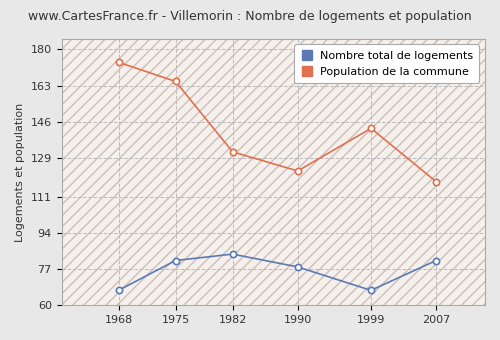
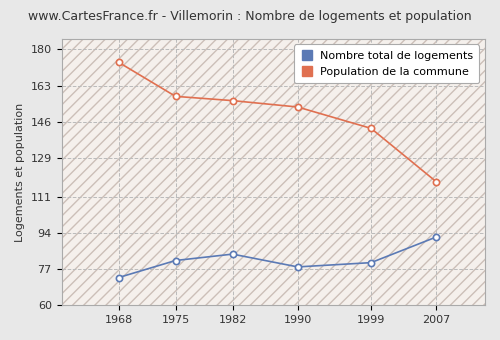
Nombre total de logements/1968: 67 -> 73
Population de la commune/1975: 165 -> 158
Population de la commune/1982: 132 -> 156
Population de la commune/1990: 123 -> 153
Nombre total de logements/1999: 67 -> 80
Nombre total de logements/2007: 81 -> 92
